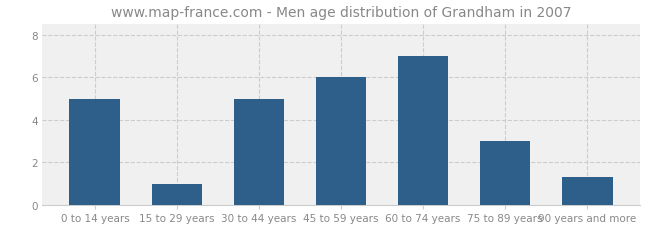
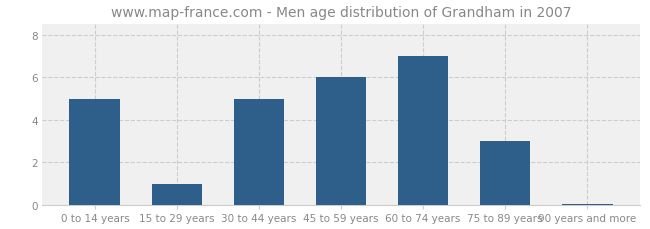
90 years and more: 1.30 -> 0.07
